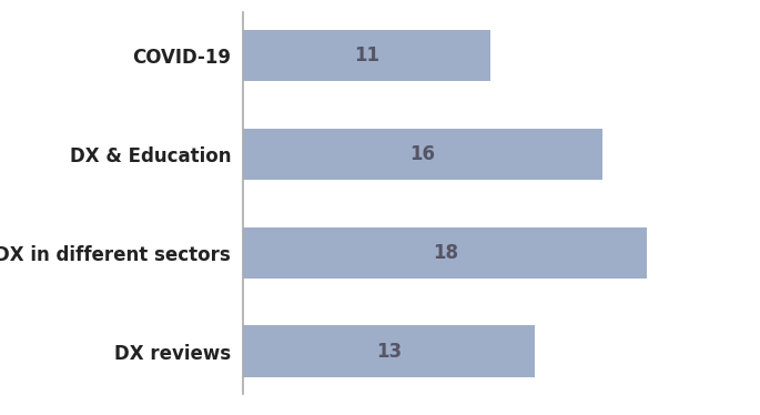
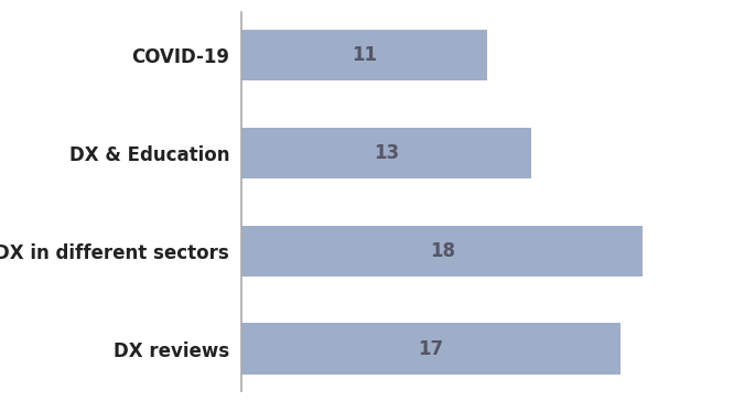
DX & Education: 16 -> 13
DX reviews: 13 -> 17
